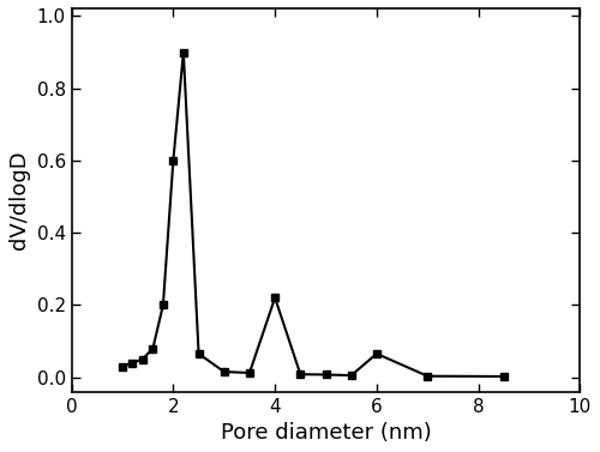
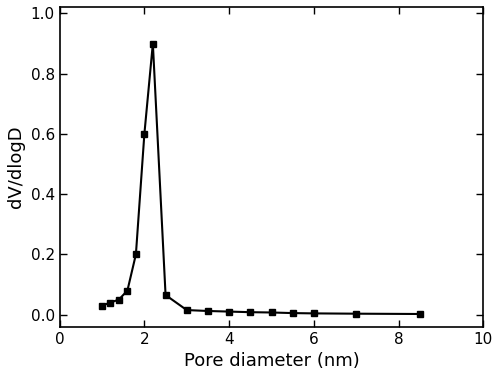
4: 0.220 -> 0.010
6: 0.065 -> 0.004
